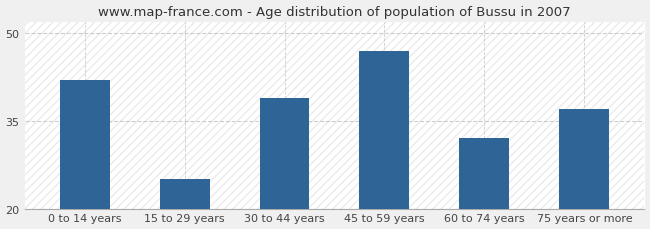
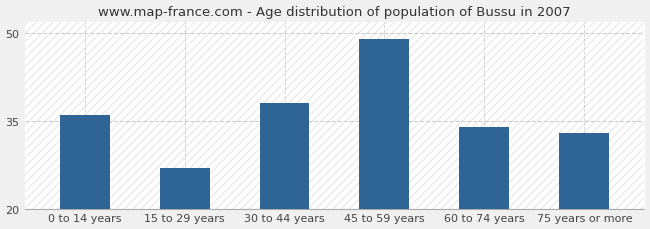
0 to 14 years: 42 -> 36
15 to 29 years: 25 -> 27
30 to 44 years: 39 -> 38
45 to 59 years: 47 -> 49
60 to 74 years: 32 -> 34
75 years or more: 37 -> 33
